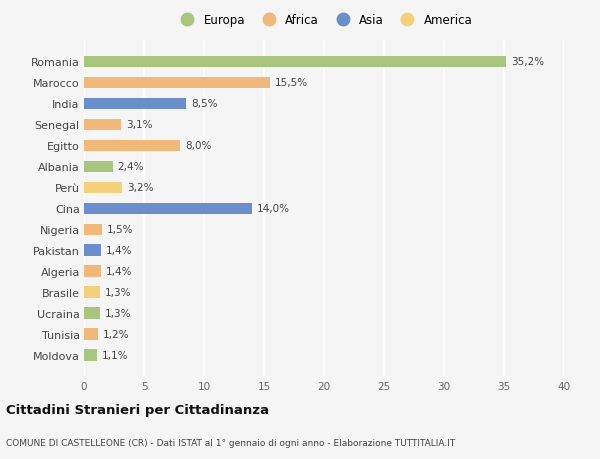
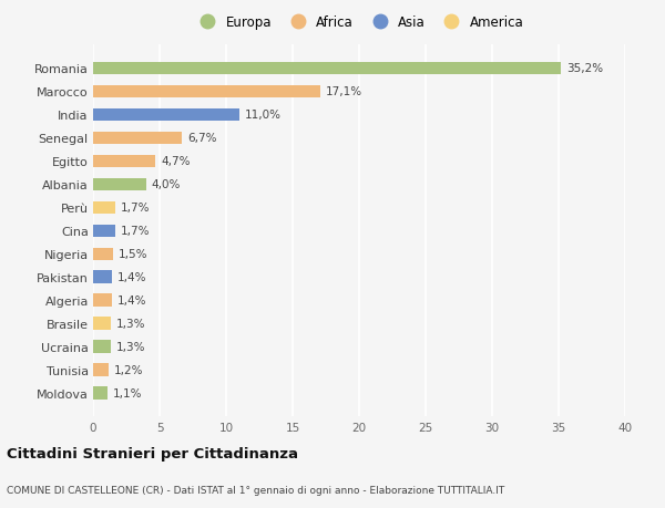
Marocco: 15,5% -> 17,1%
India: 8,5% -> 11,0%
Senegal: 3,1% -> 6,7%
Egitto: 8,0% -> 4,7%
Albania: 2,4% -> 4,0%
Perù: 3,2% -> 1,7%
Cina: 14,0% -> 1,7%
